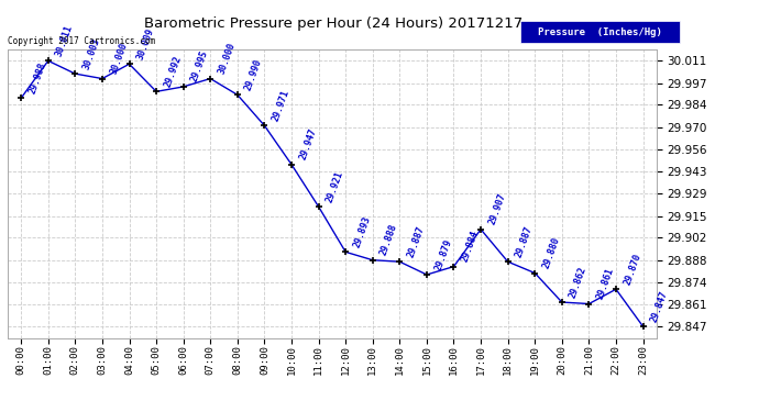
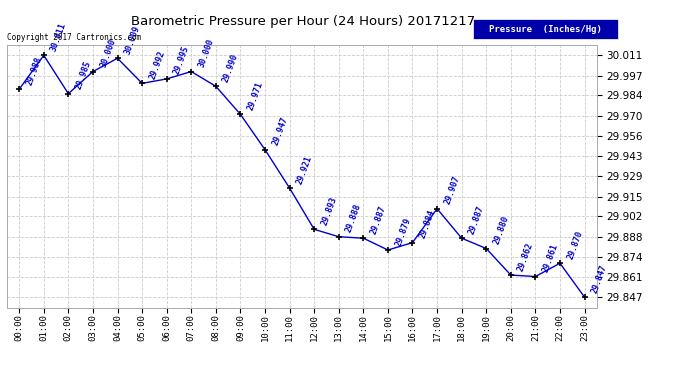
02:00: 30.003 -> 29.985
